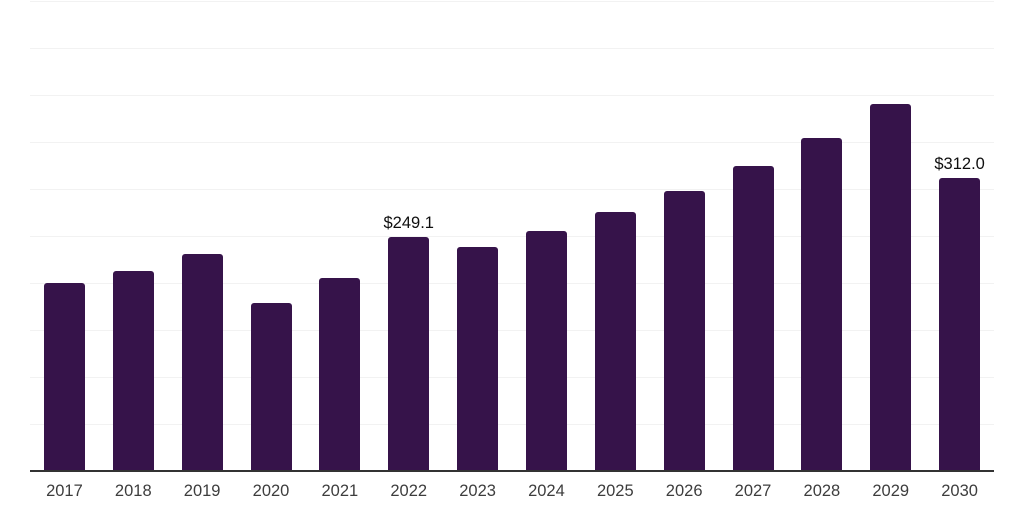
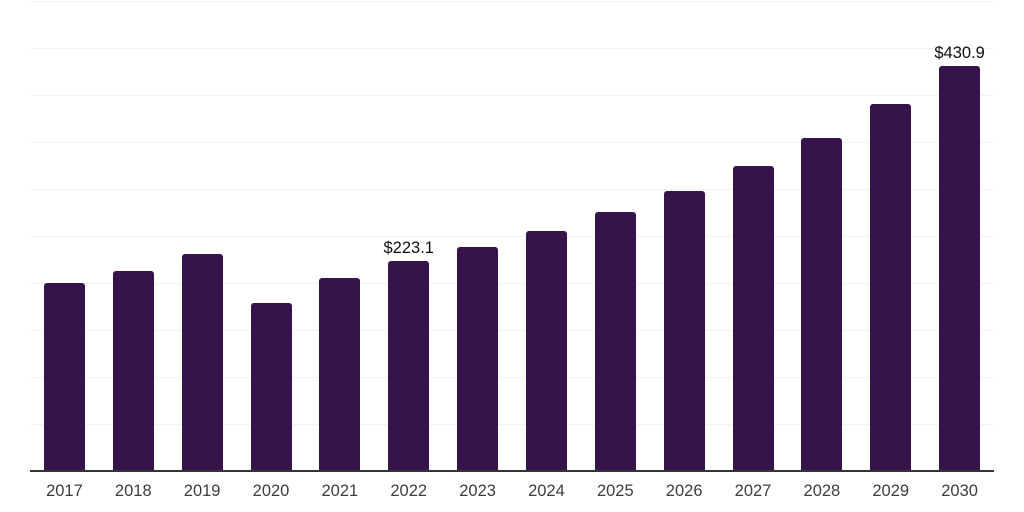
2022: $249.1 -> $223.1
2030: $312.0 -> $430.9
